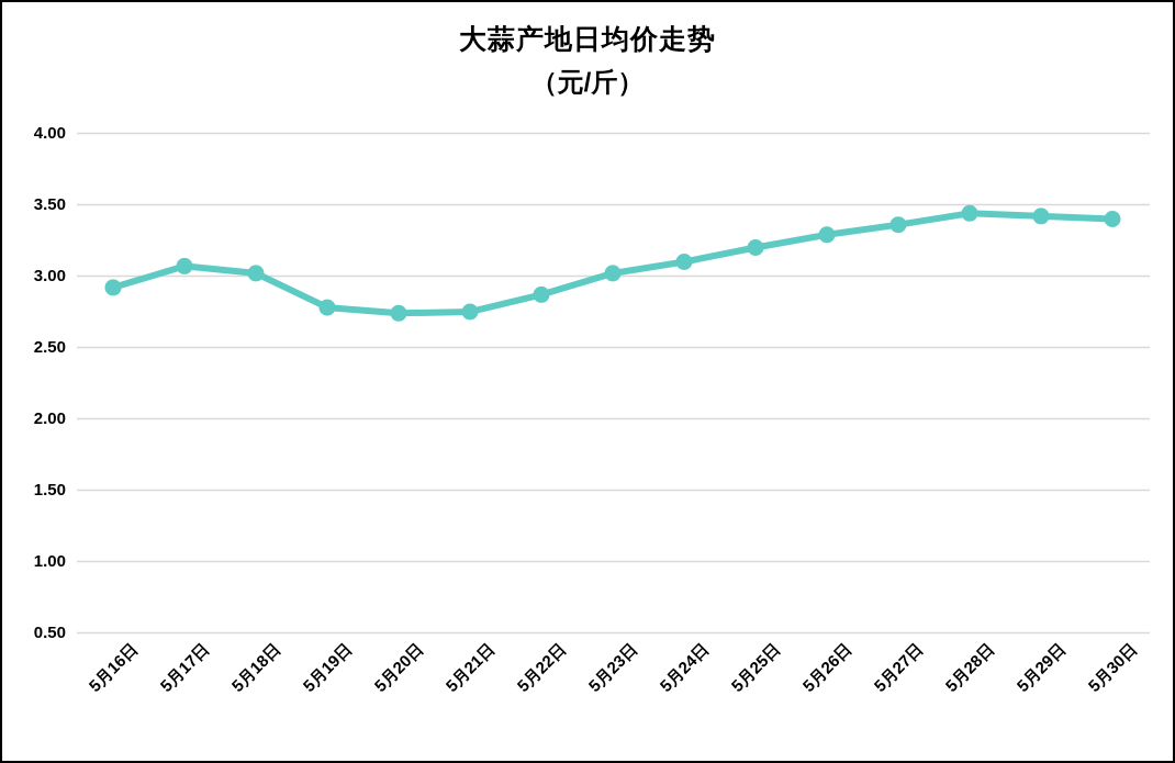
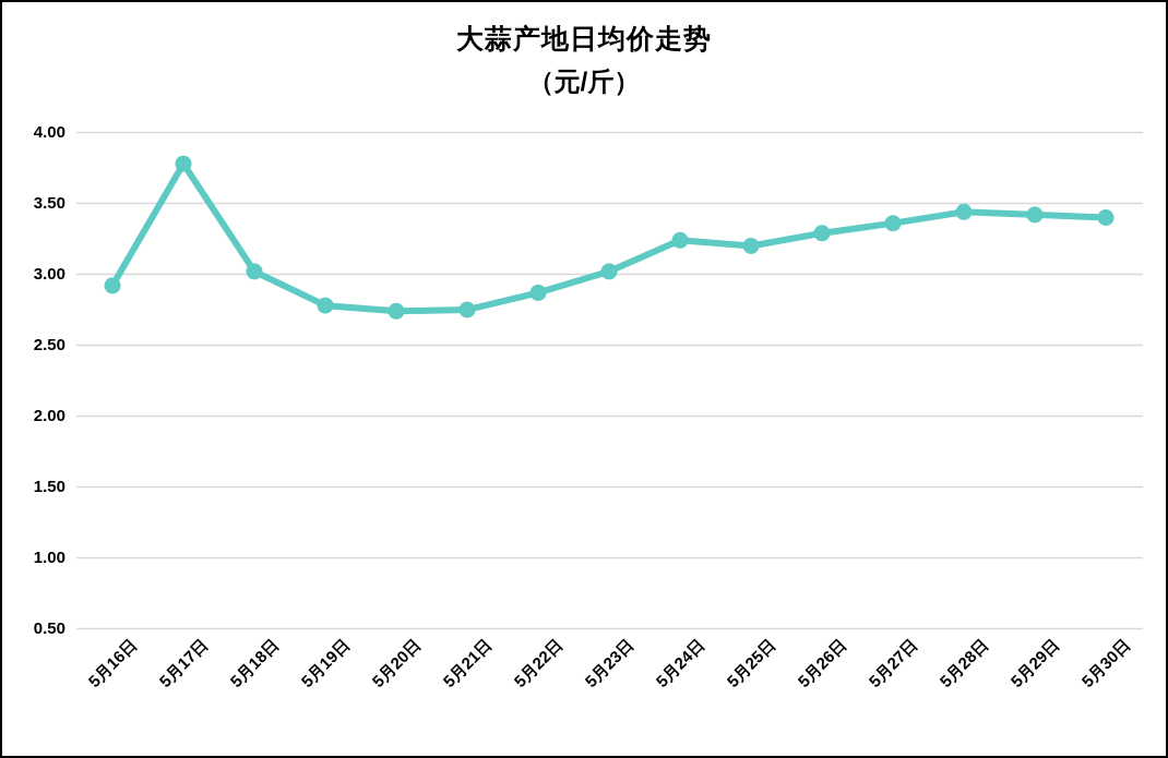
5月17日: 3.07 -> 3.78
5月24日: 3.10 -> 3.24
